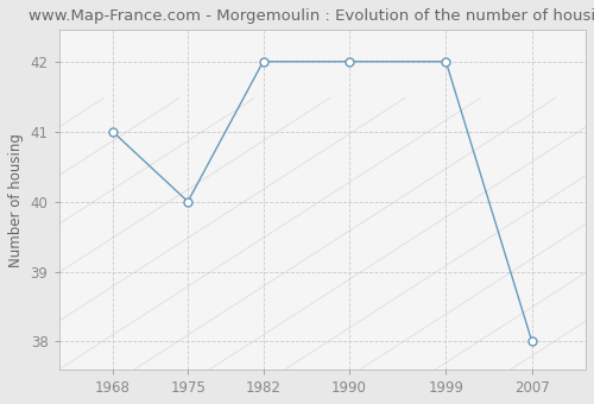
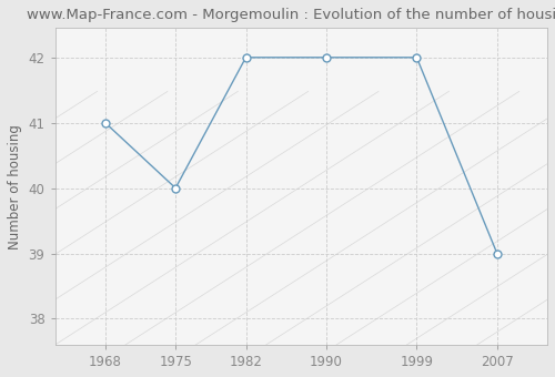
2007: 38 -> 39
